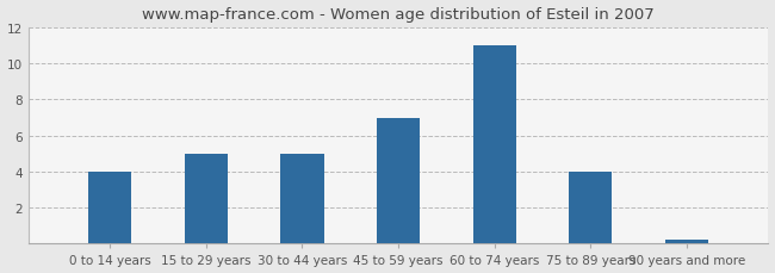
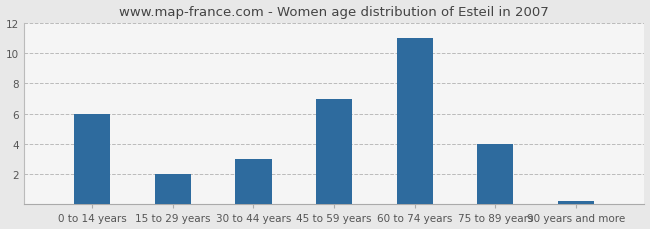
0 to 14 years: 4.0 -> 6.0
15 to 29 years: 5.0 -> 2.0
30 to 44 years: 5.0 -> 3.0
